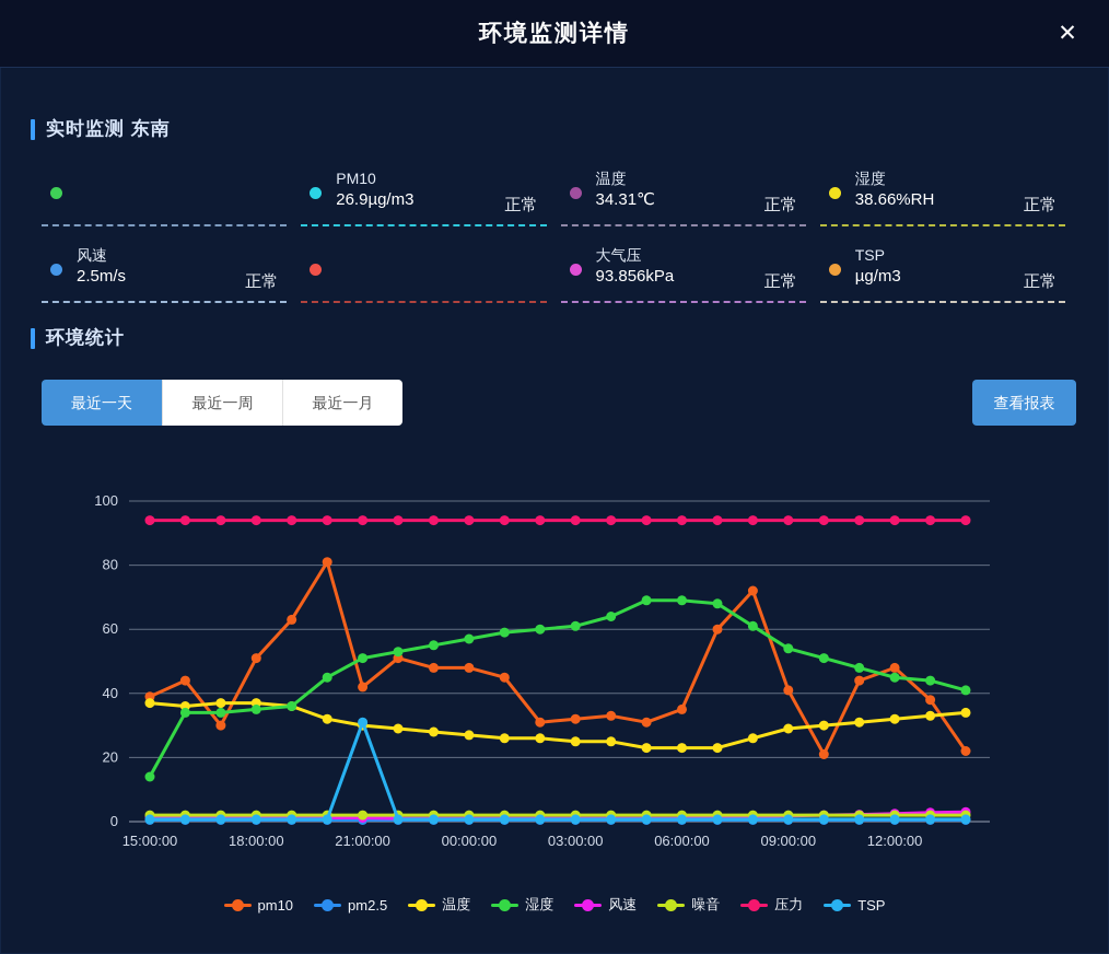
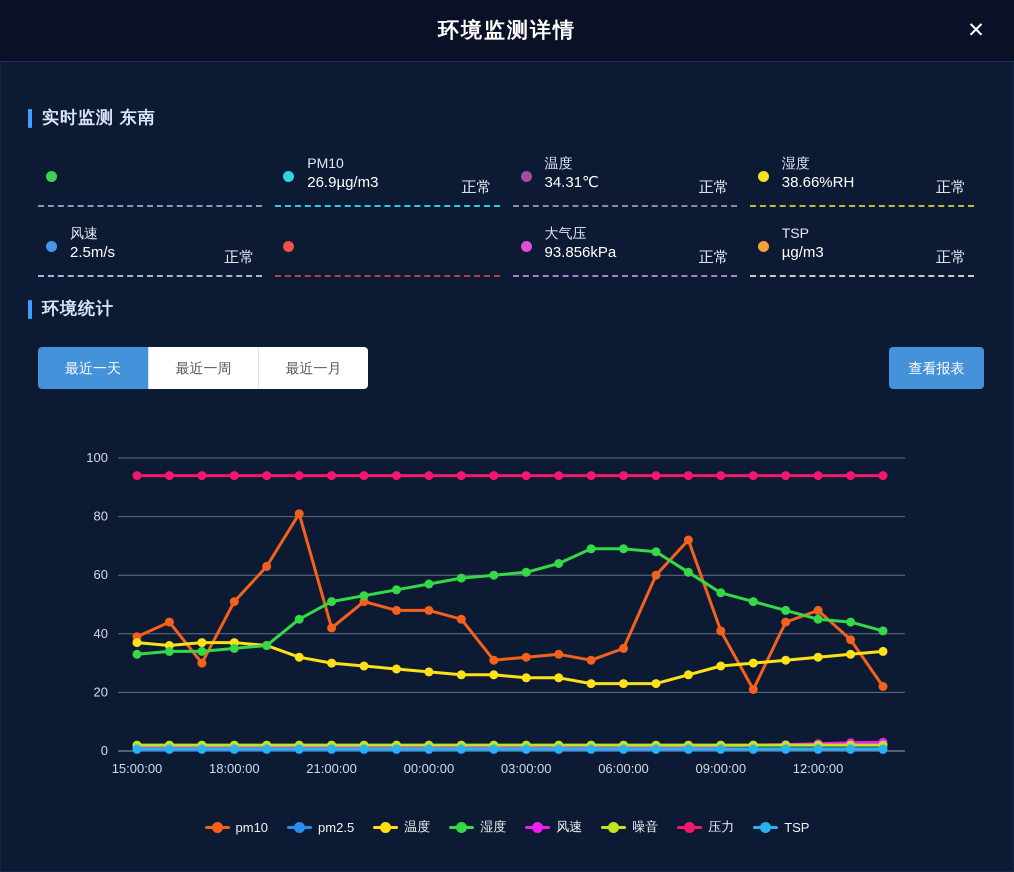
湿度/15:00:00: 14 -> 33
TSP/21:00:00: 31 -> 1
